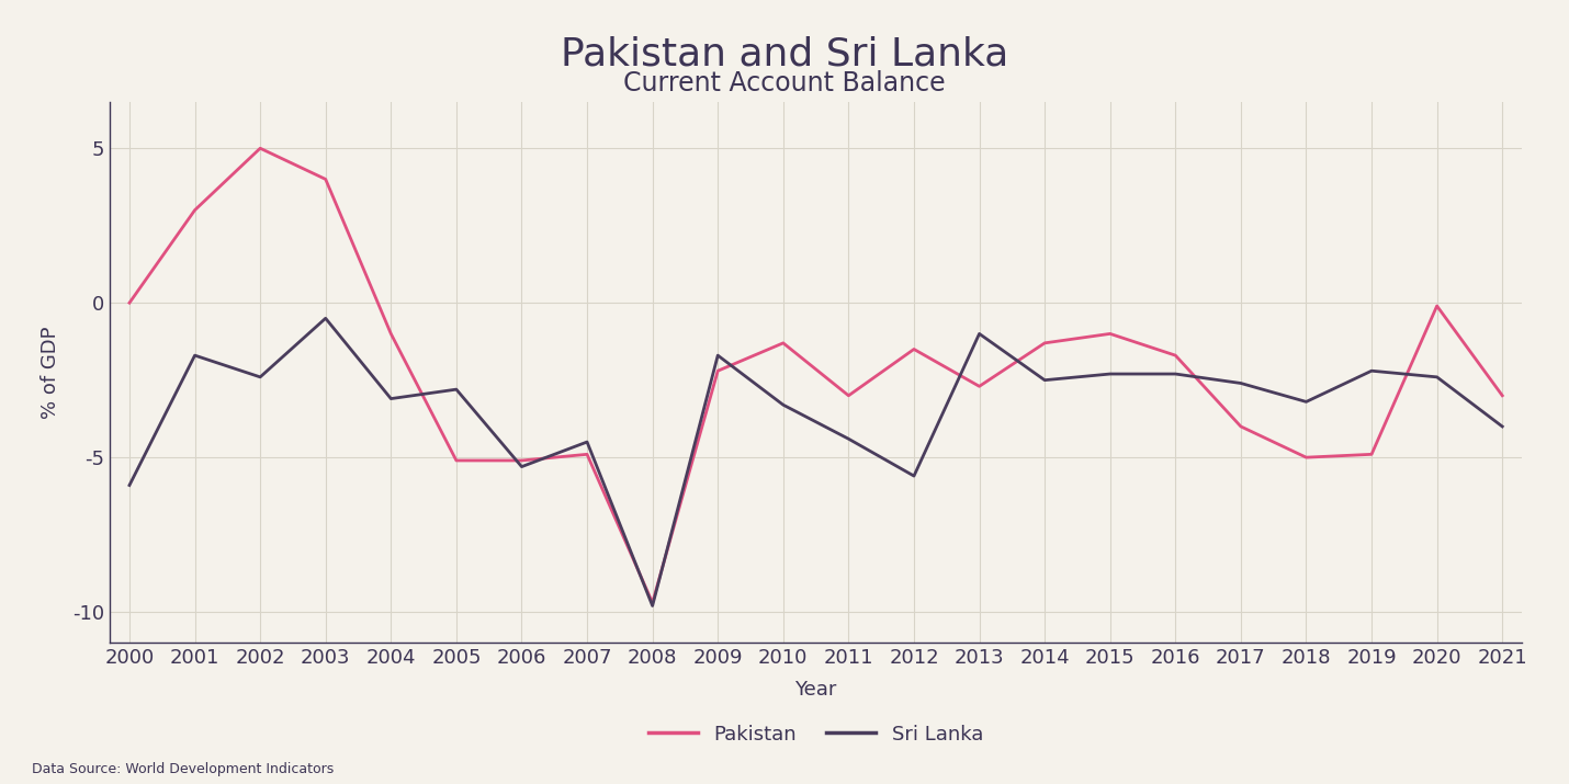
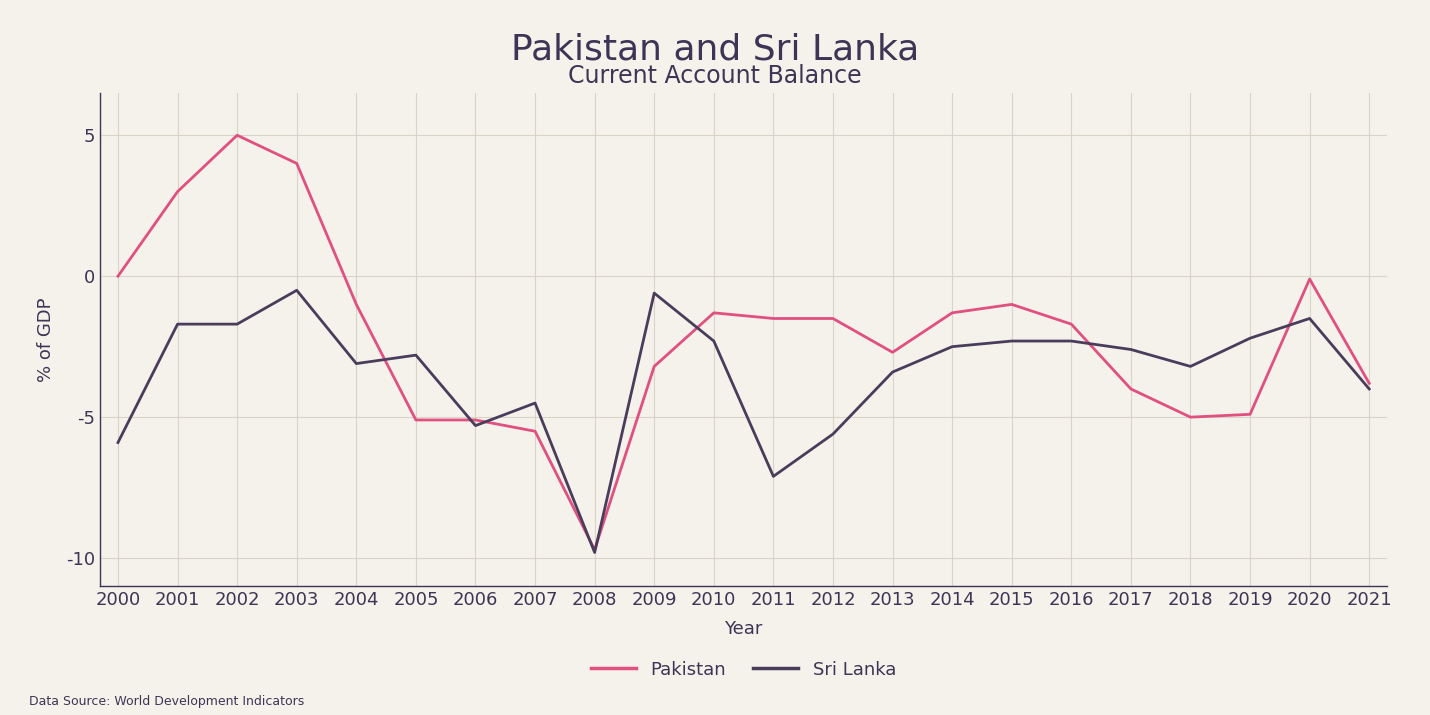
Sri Lanka/2002: -2.4 -> -1.7
Pakistan/2007: -4.9 -> -5.5
Pakistan/2009: -2.2 -> -3.2
Sri Lanka/2009: -1.7 -> -0.6
Sri Lanka/2010: -3.3 -> -2.3
Pakistan/2011: -3.0 -> -1.5
Sri Lanka/2011: -4.4 -> -7.1
Sri Lanka/2013: -1.0 -> -3.4
Sri Lanka/2020: -2.4 -> -1.5
Pakistan/2021: -3.0 -> -3.8
